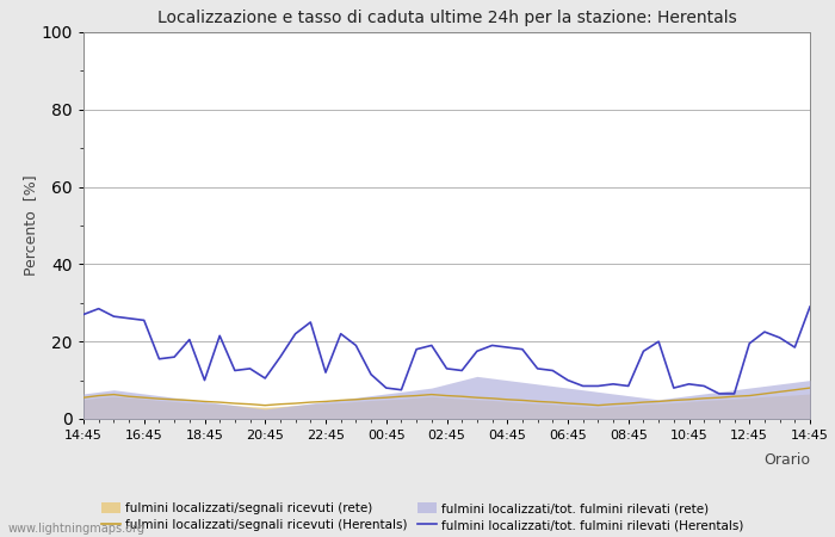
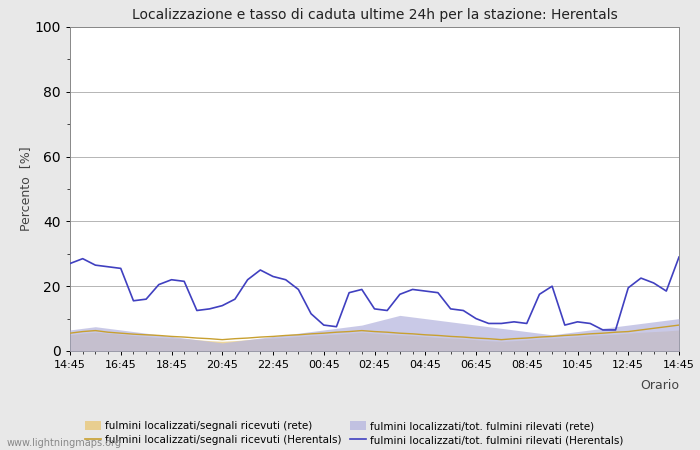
fulmini localizzati/tot. fulmini rilevati (Herentals)/18:45: 10.0 -> 22.0
fulmini localizzati/tot. fulmini rilevati (Herentals)/20:45: 10.5 -> 14.0
fulmini localizzati/tot. fulmini rilevati (Herentals)/22:45: 12.0 -> 23.0
